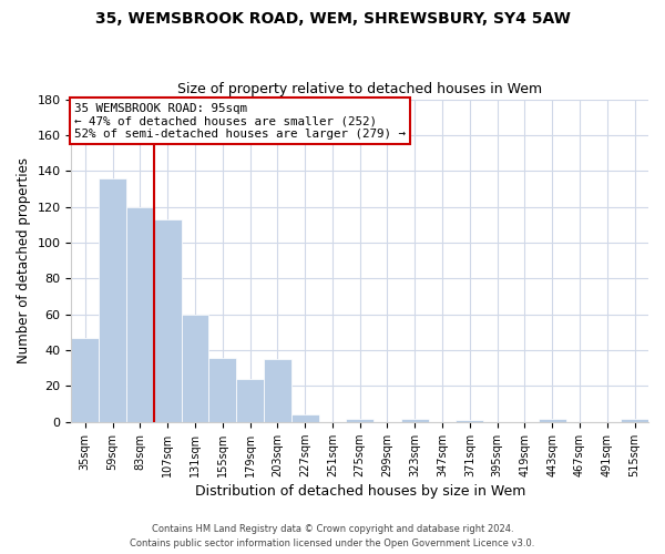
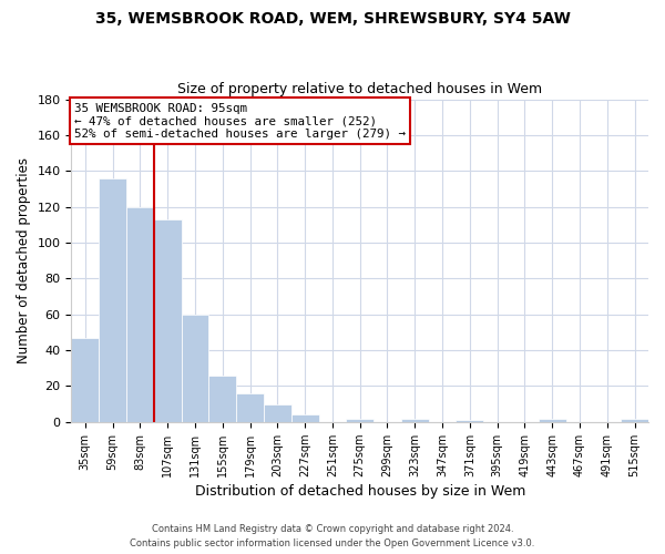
155sqm: 36 -> 26
179sqm: 24 -> 16
203sqm: 35 -> 10
